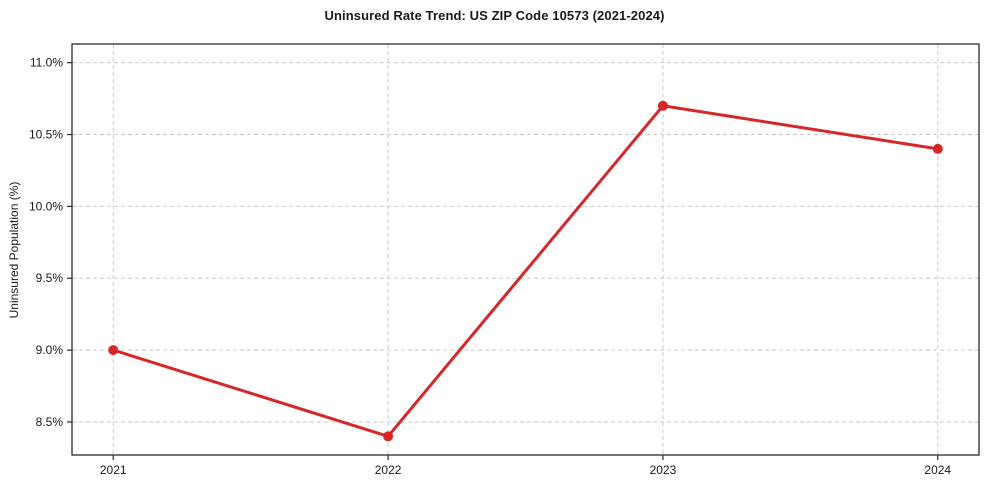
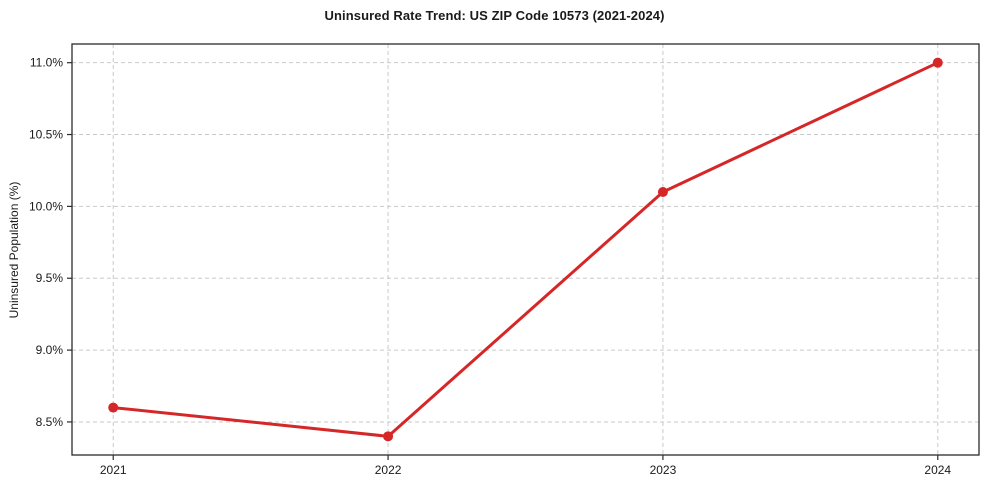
2021: 9.0% -> 8.6%
2023: 10.7% -> 10.1%
2024: 10.4% -> 11.0%
